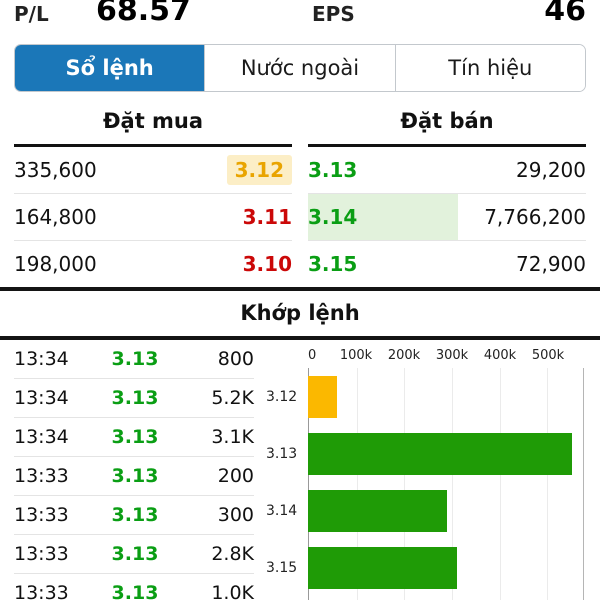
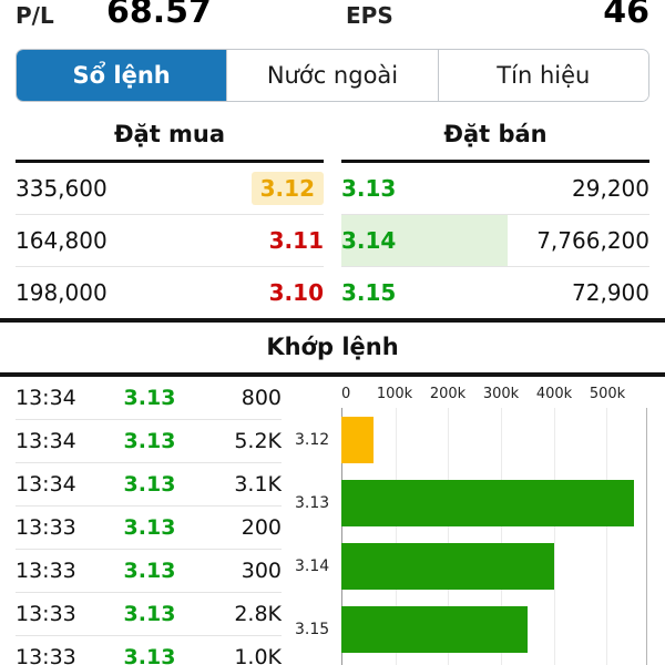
3.14: 290k -> 400k
3.15: 310k -> 350k
